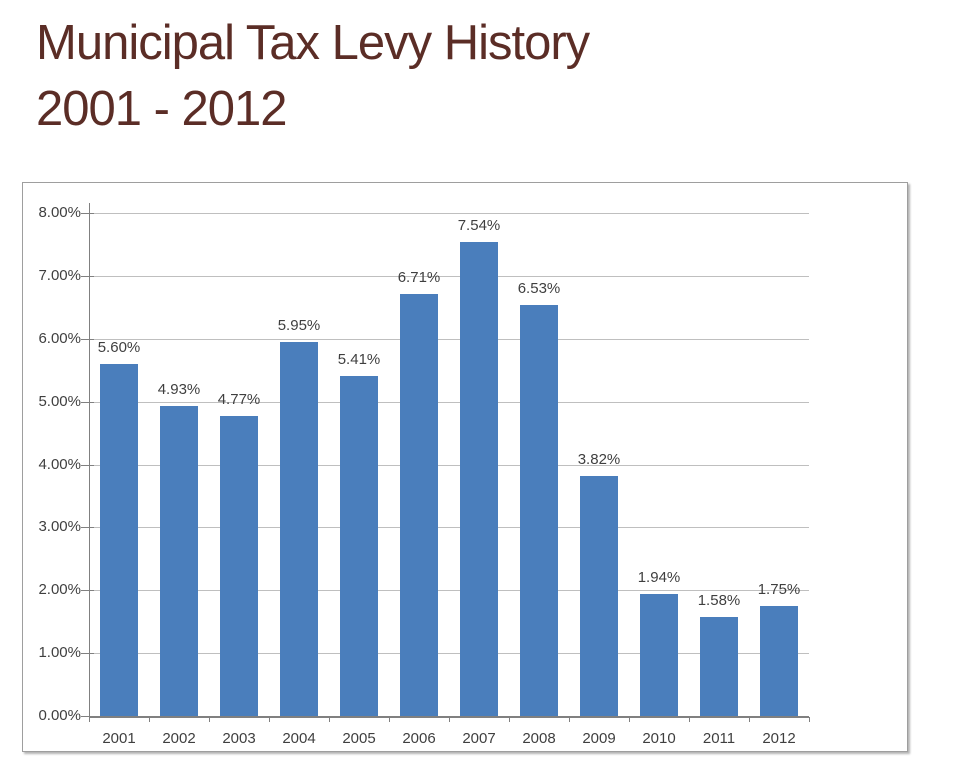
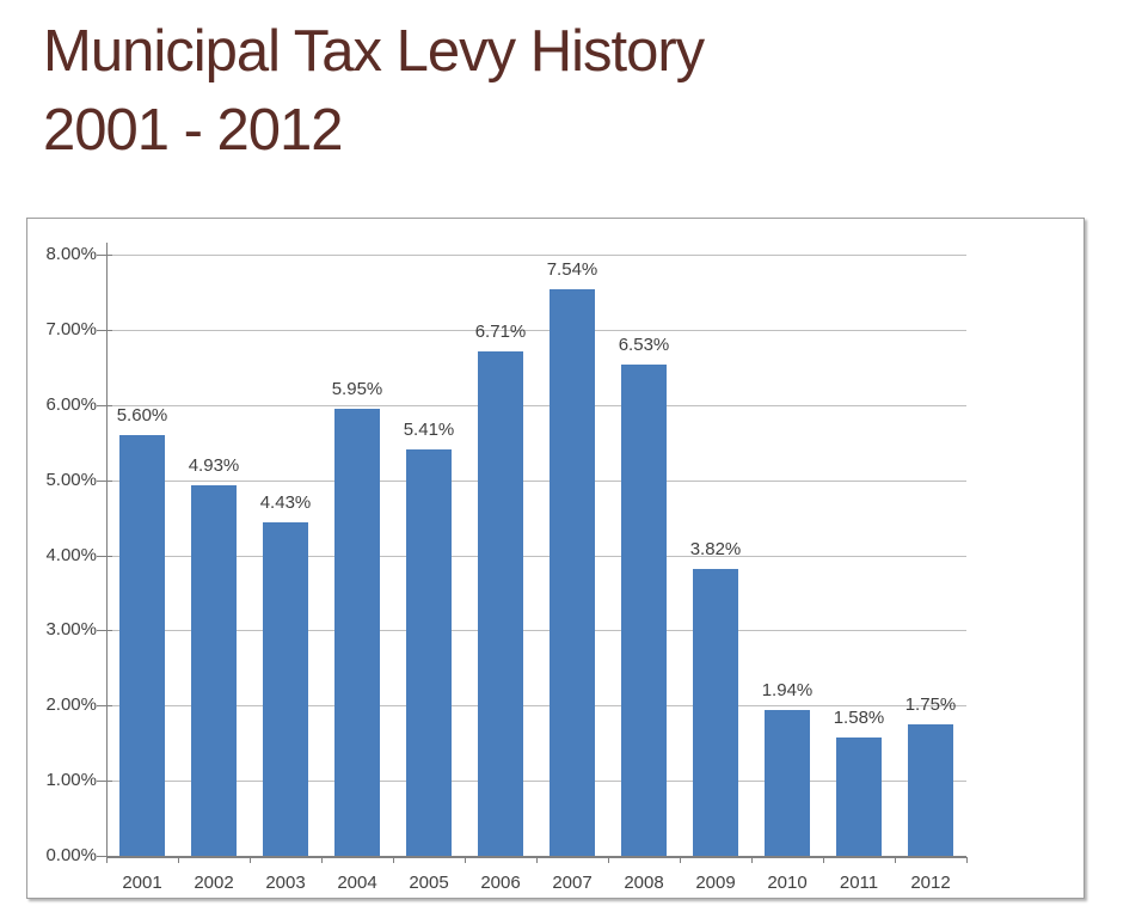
2003: 4.77% -> 4.43%
